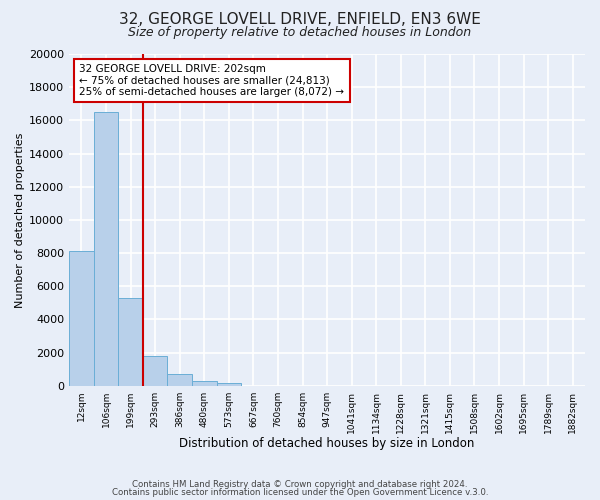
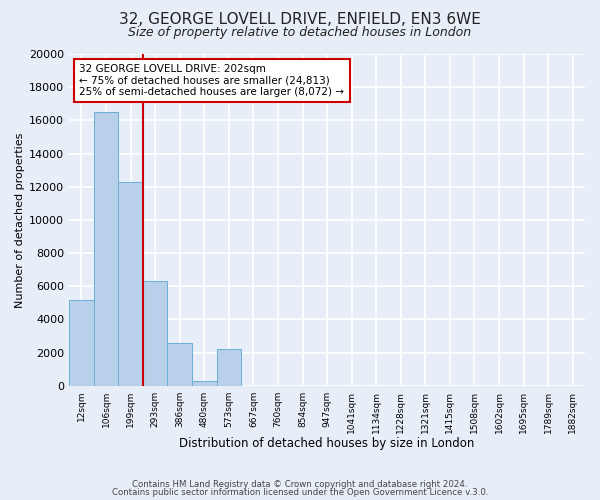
12sqm: 8100 -> 5200
199sqm: 5300 -> 12300
293sqm: 1800 -> 6300
386sqm: 700 -> 2600
573sqm: 200 -> 2200
